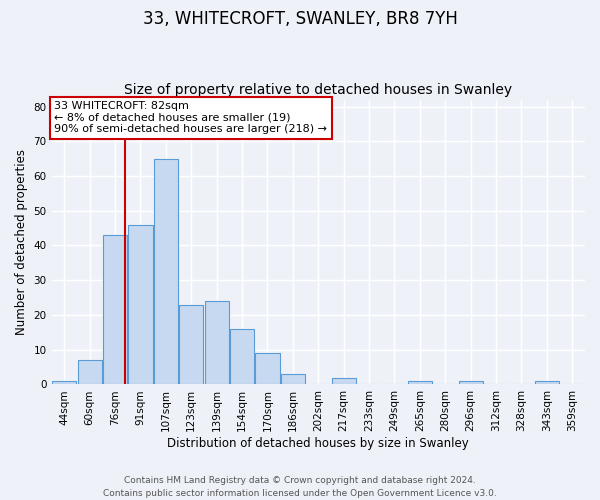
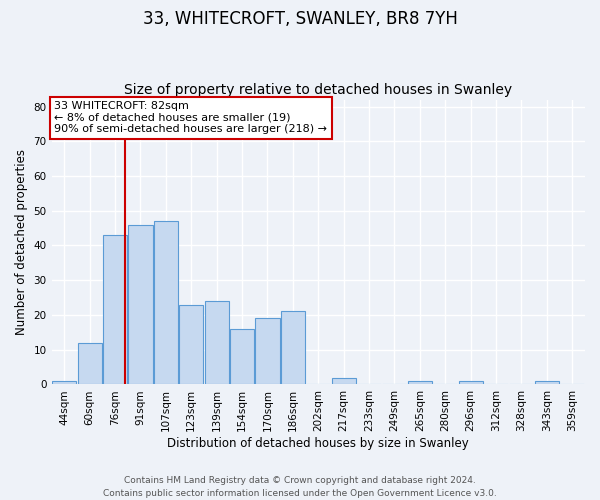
60sqm: 7 -> 12
107sqm: 65 -> 47
170sqm: 9 -> 19
186sqm: 3 -> 21
